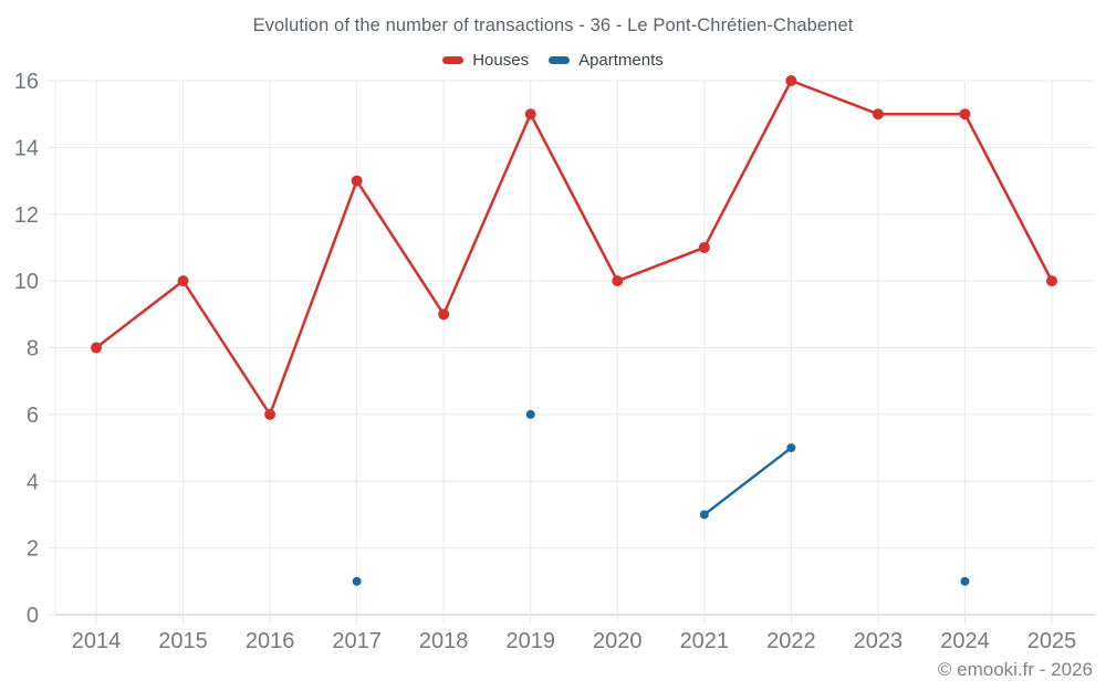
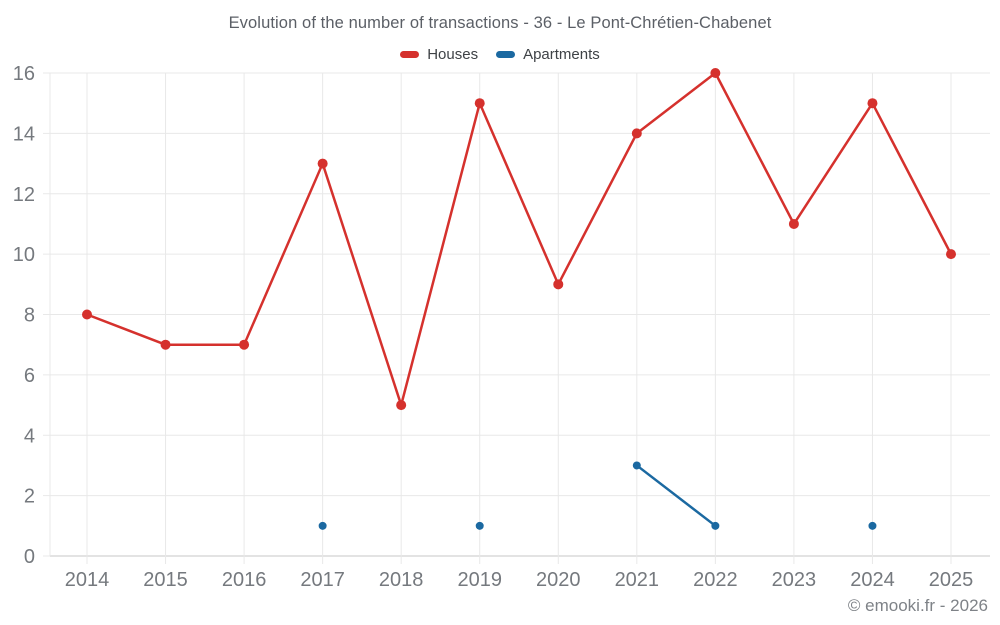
Houses/2015: 10 -> 7
Houses/2016: 6 -> 7
Houses/2018: 9 -> 5
Apartments/2019: 6 -> 1
Houses/2020: 10 -> 9
Houses/2021: 11 -> 14
Apartments/2022: 5 -> 1
Houses/2023: 15 -> 11
